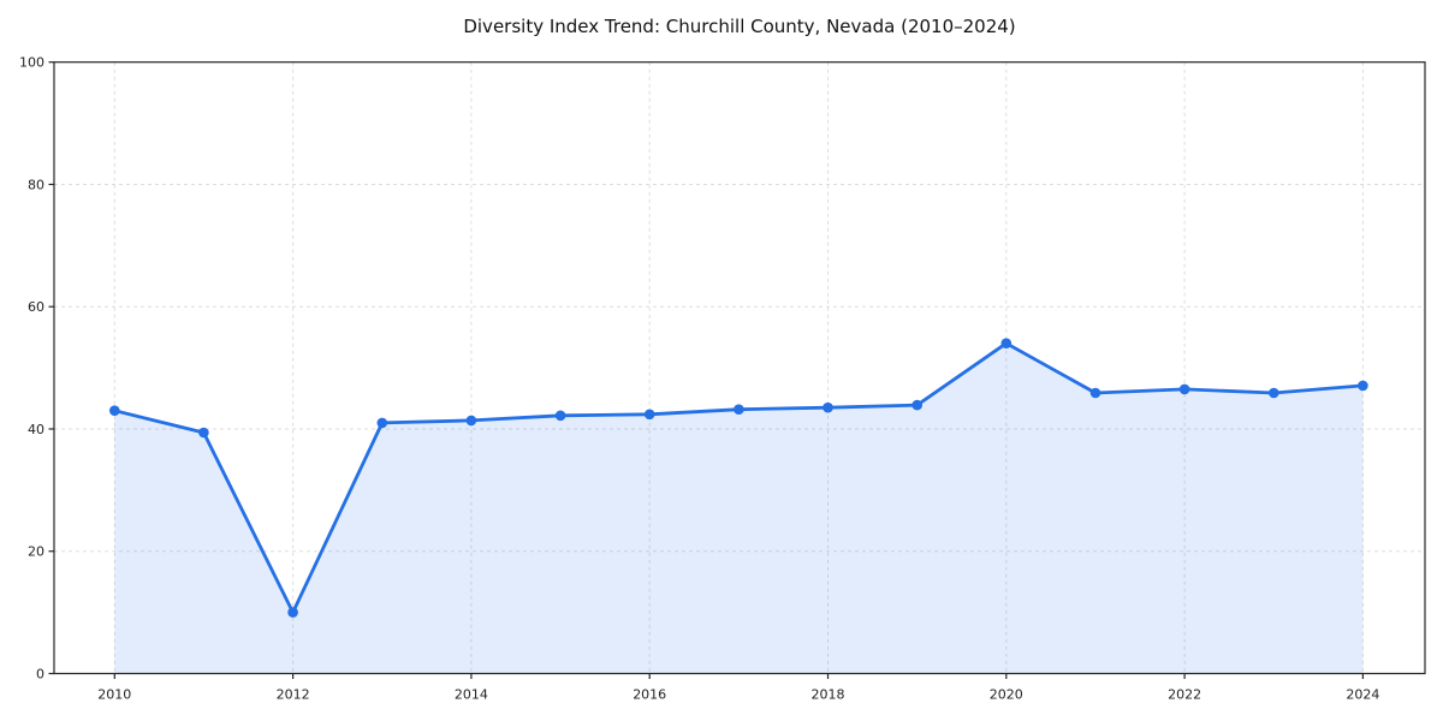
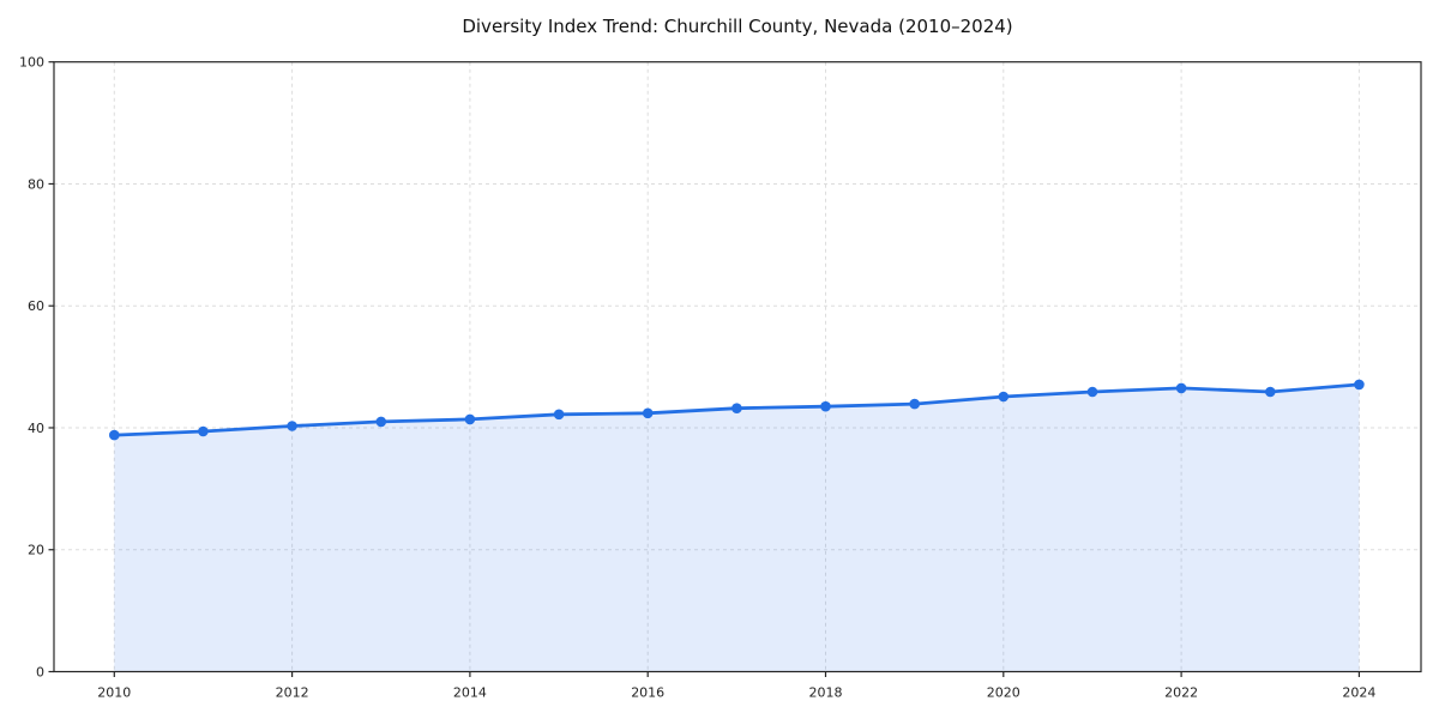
2010: 43 -> 39
2012: 10 -> 40
2020: 54 -> 45
